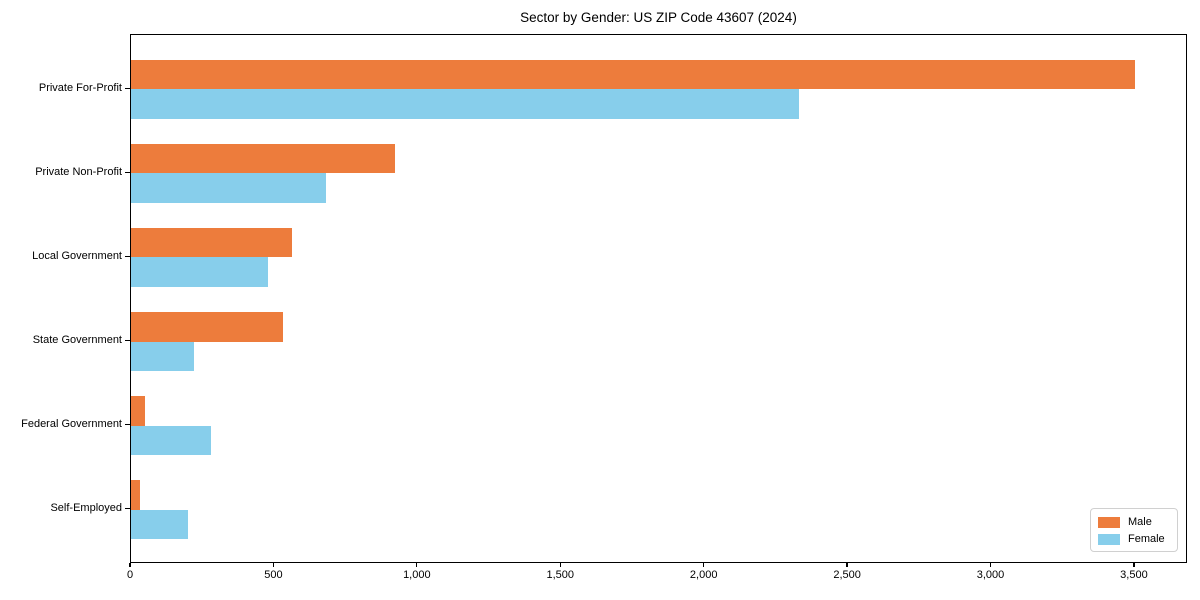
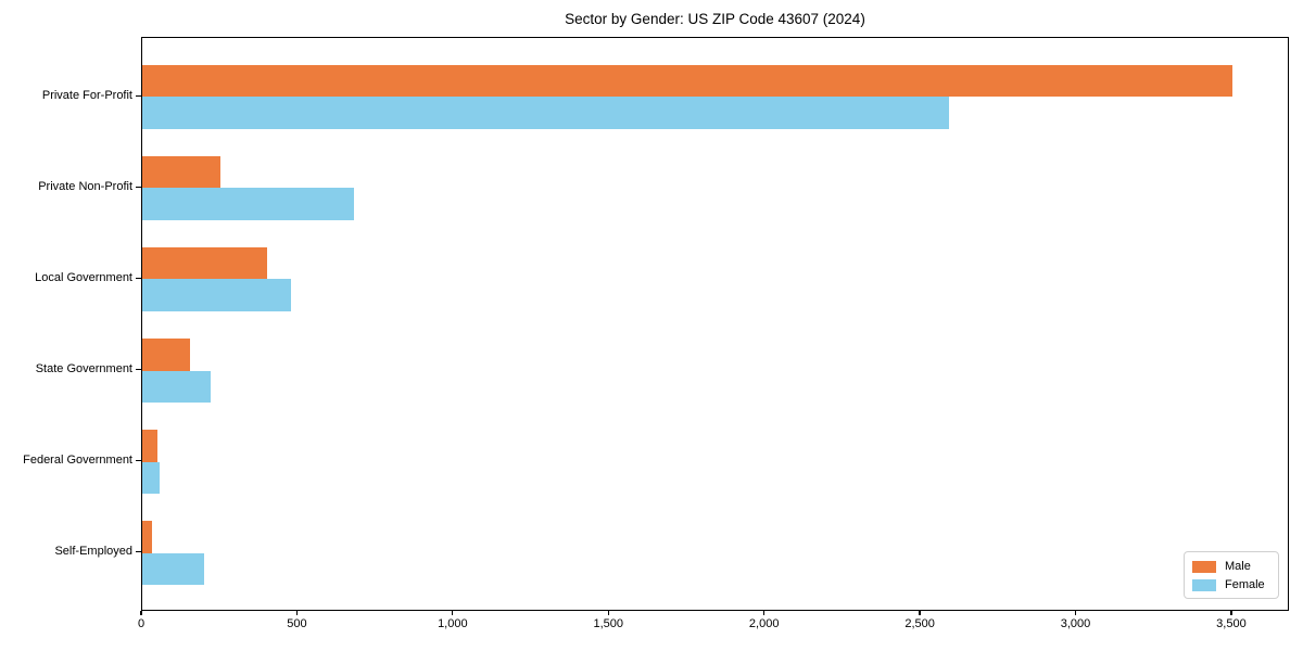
Female/Private For-Profit: 2330 -> 2590
Male/Private Non-Profit: 920 -> 250
Male/Local Government: 560 -> 400
Male/State Government: 530 -> 150
Female/Federal Government: 280 -> 60
